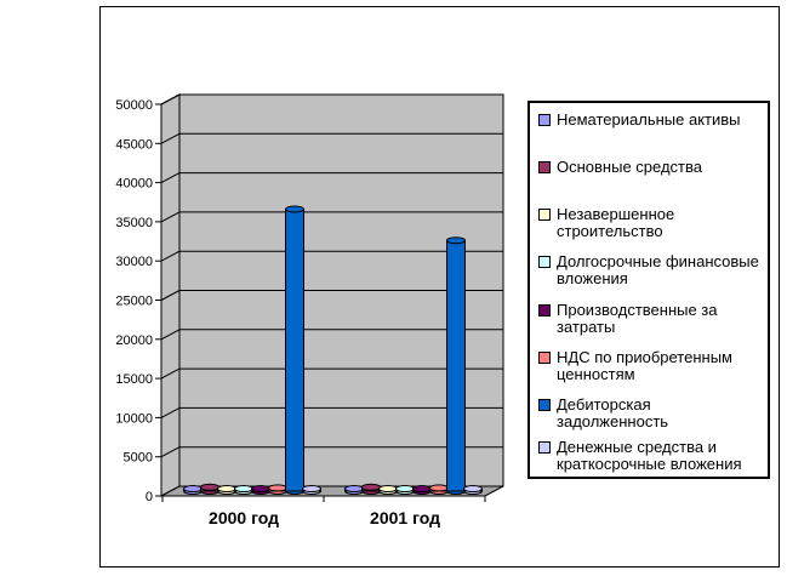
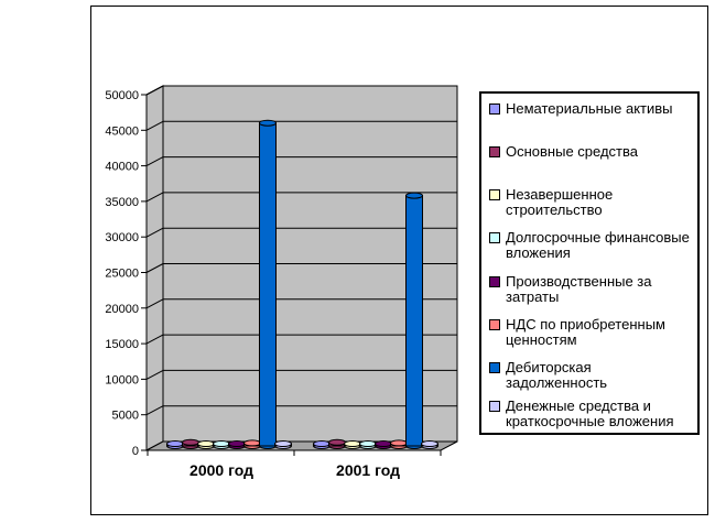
Дебиторская задолженность/2000 год: 36000 -> 45000
Дебиторская задолженность/2001 год: 32000 -> 35000
